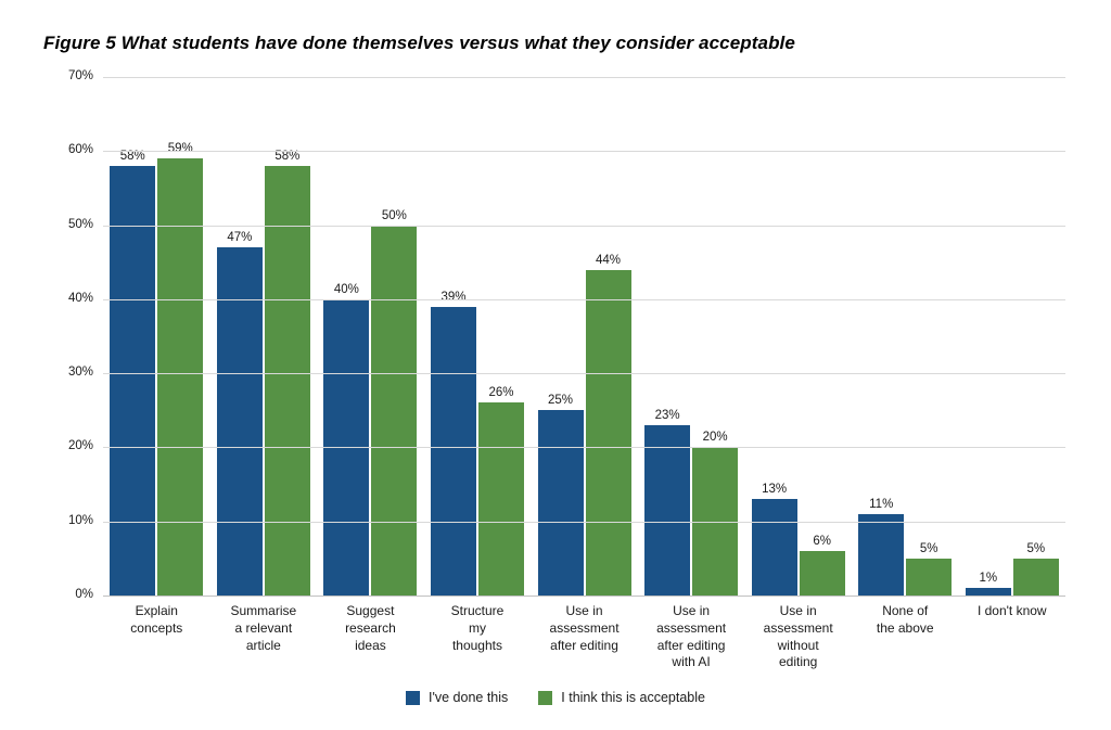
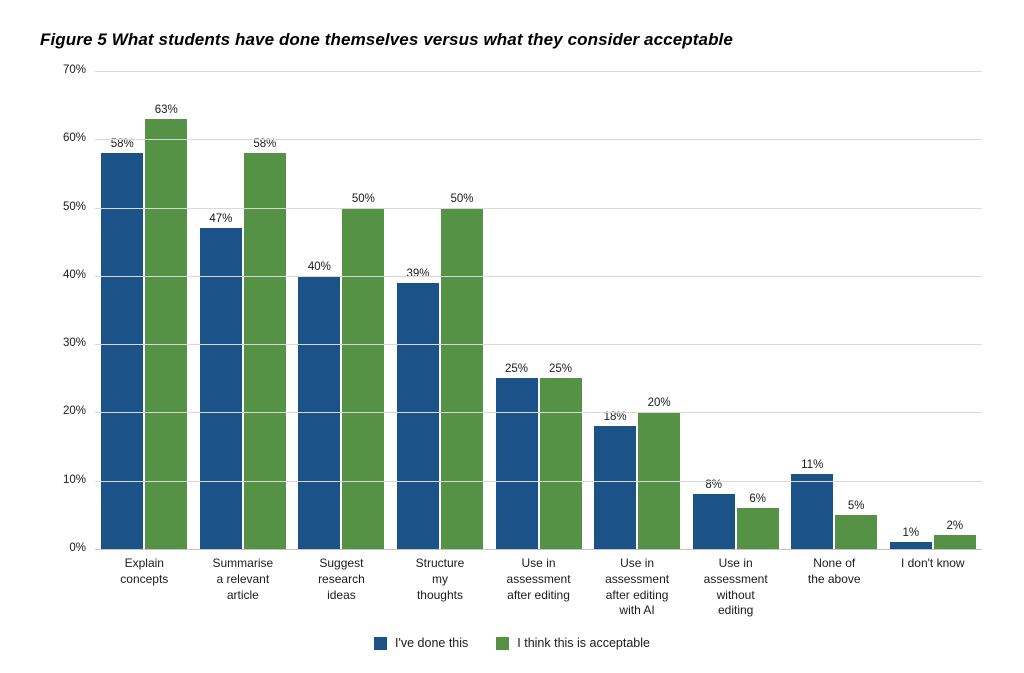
I think this is acceptable/Explain concepts: 59% -> 63%
I think this is acceptable/Structure my thoughts: 26% -> 50%
I think this is acceptable/Use in assessment after editing: 44% -> 25%
I've done this/Use in assessment after editing with AI: 23% -> 18%
I've done this/Use in assessment without editing: 13% -> 8%
I think this is acceptable/I don't know: 5% -> 2%
